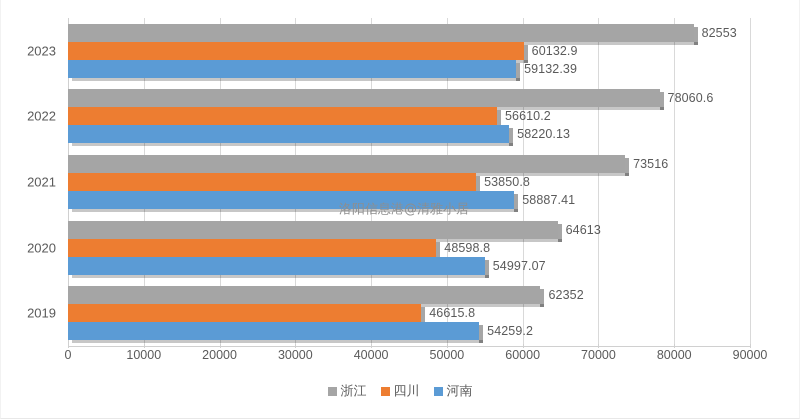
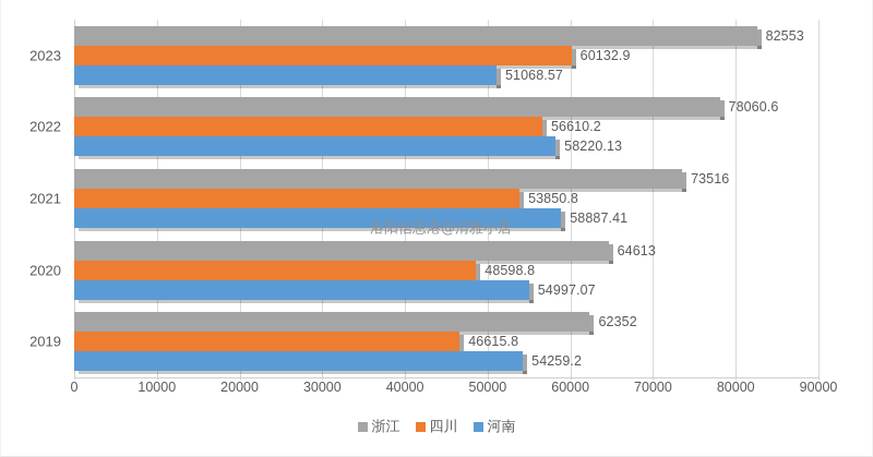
河南/2023: 59132.39 -> 51068.57
